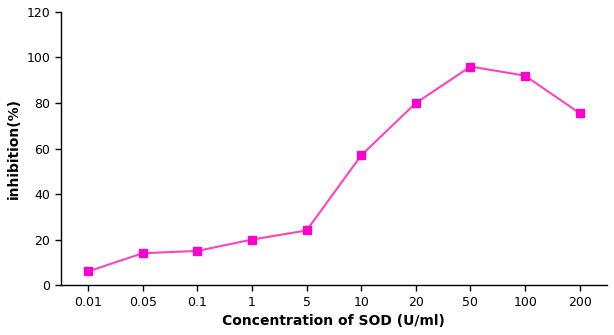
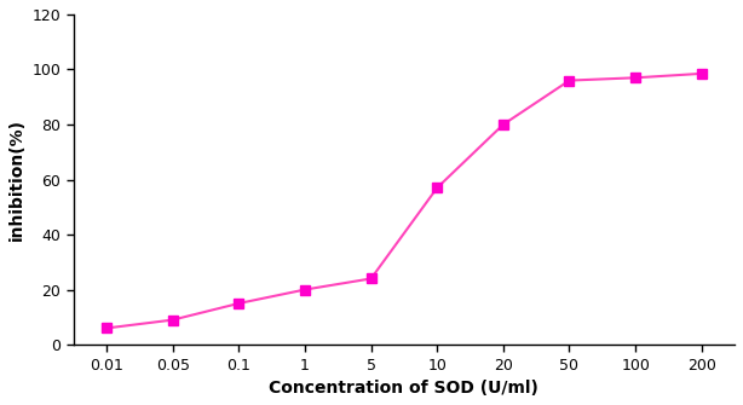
0.05: 14.0 -> 9.0
100: 92.0 -> 97.0
200: 75.5 -> 98.5
